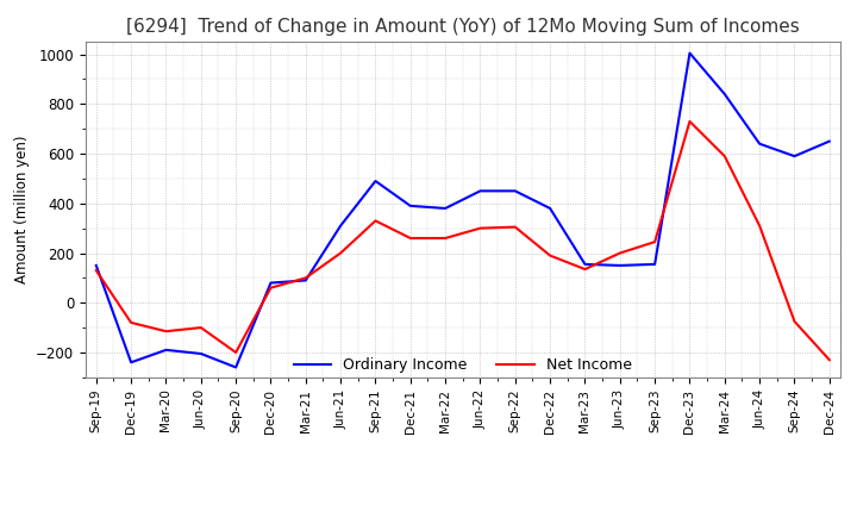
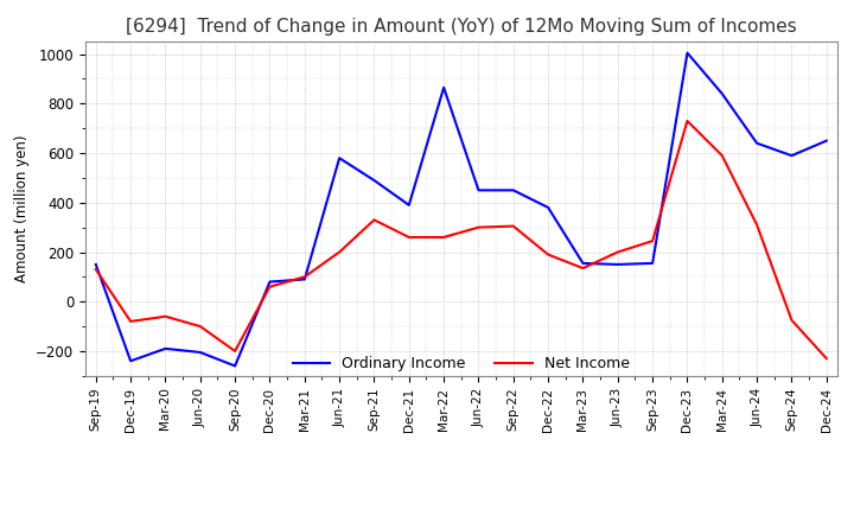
Net Income/Mar-20: -115 -> -60
Ordinary Income/Jun-21: 310 -> 580
Ordinary Income/Mar-22: 380 -> 865
